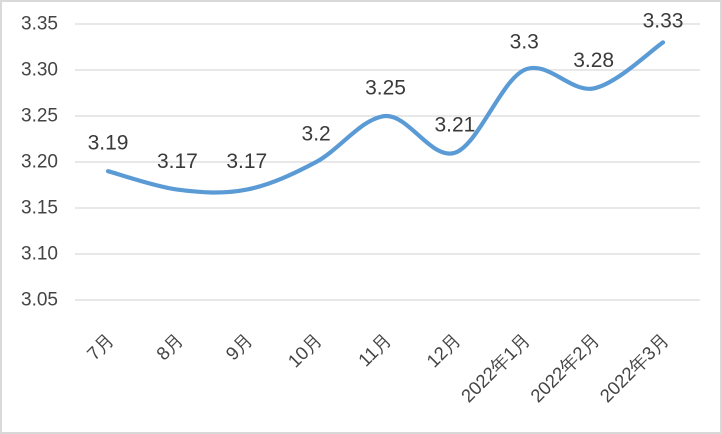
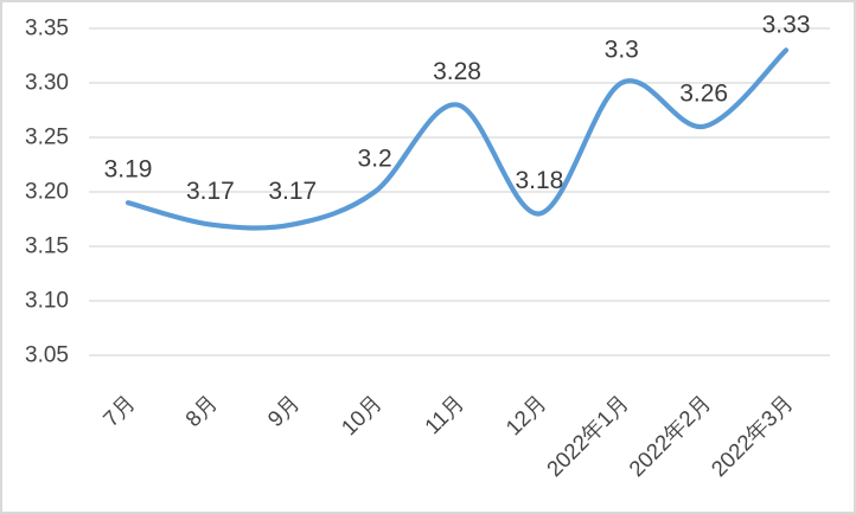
11月: 3.25 -> 3.28
12月: 3.21 -> 3.18
2022年2月: 3.28 -> 3.26
